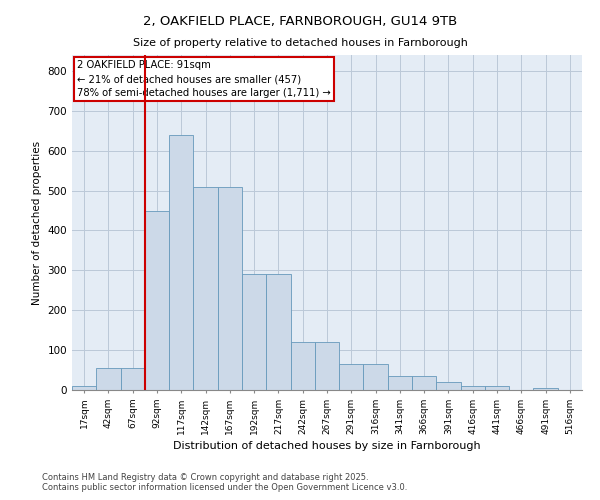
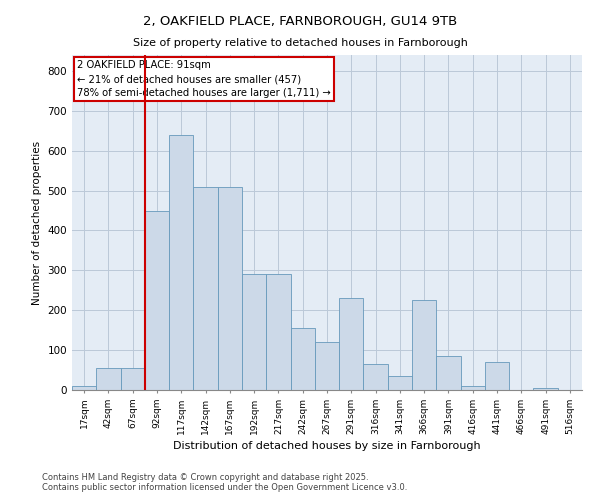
242sqm: 120 -> 155
291sqm: 65 -> 230
366sqm: 35 -> 225
391sqm: 20 -> 85
441sqm: 10 -> 70
